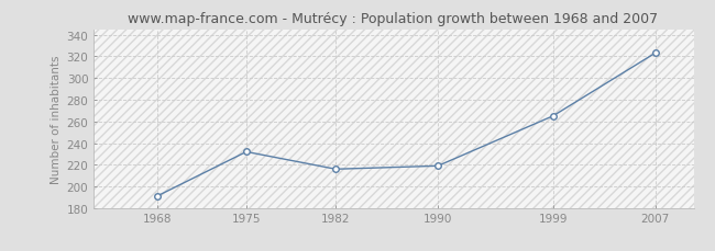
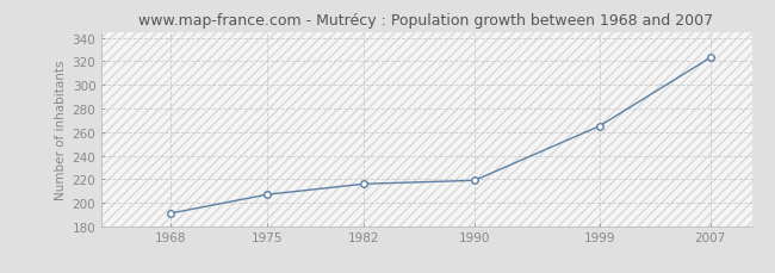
1975: 232 -> 207
